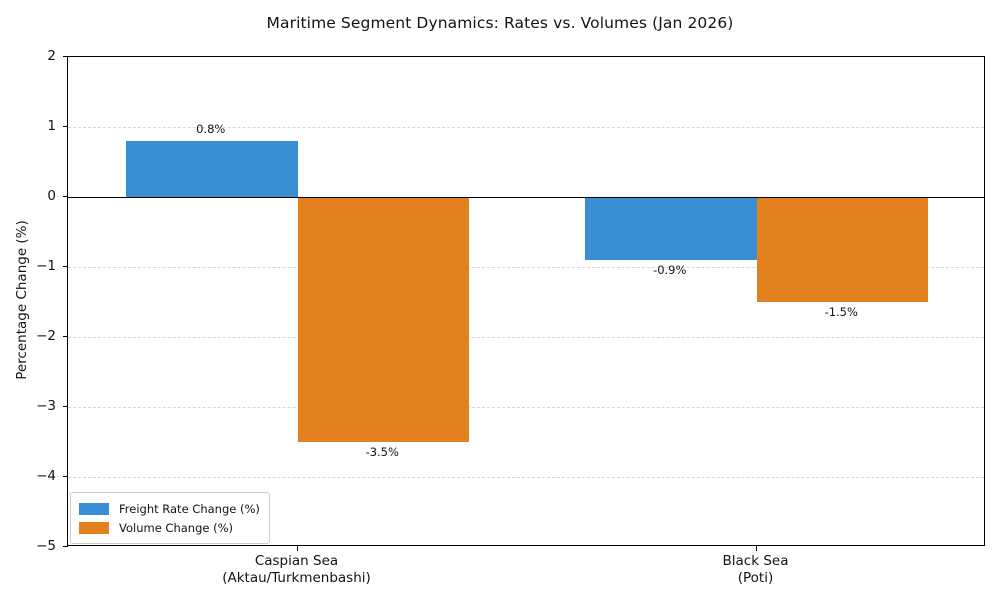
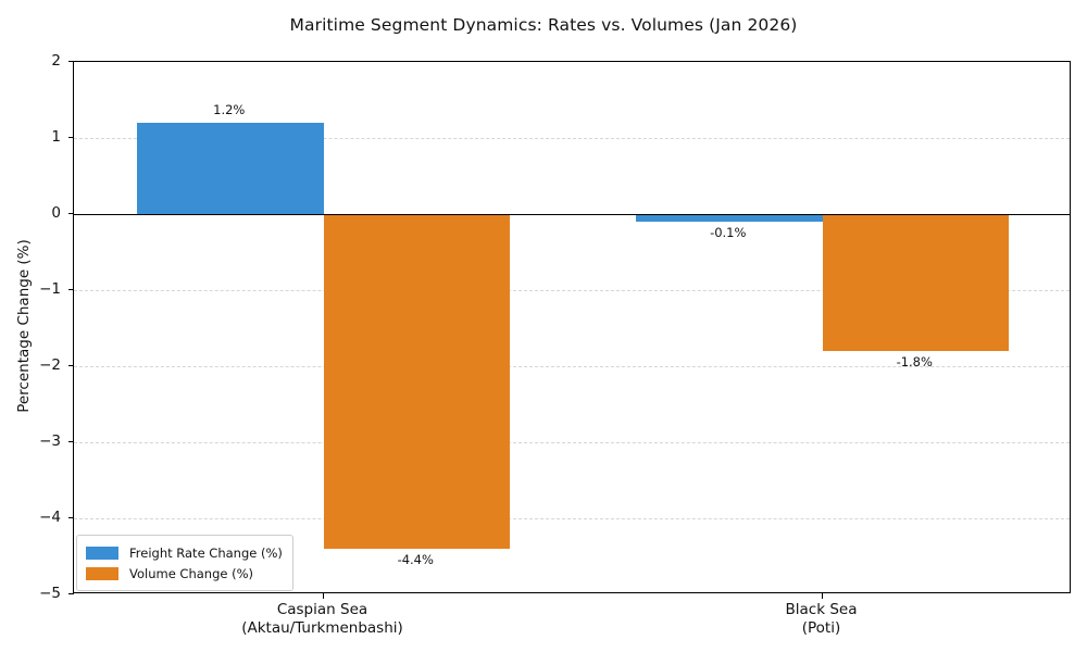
Freight Rate Change (%)/Caspian Sea (Aktau/Turkmenbashi): 0.8% -> 1.2%
Volume Change (%)/Caspian Sea (Aktau/Turkmenbashi): -3.5% -> -4.4%
Freight Rate Change (%)/Black Sea (Poti): -0.9% -> -0.1%
Volume Change (%)/Black Sea (Poti): -1.5% -> -1.8%
